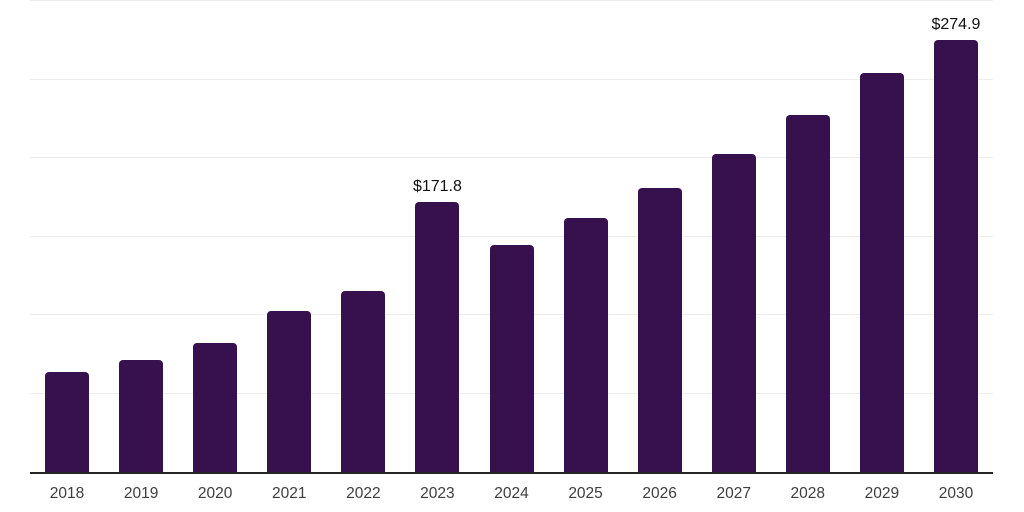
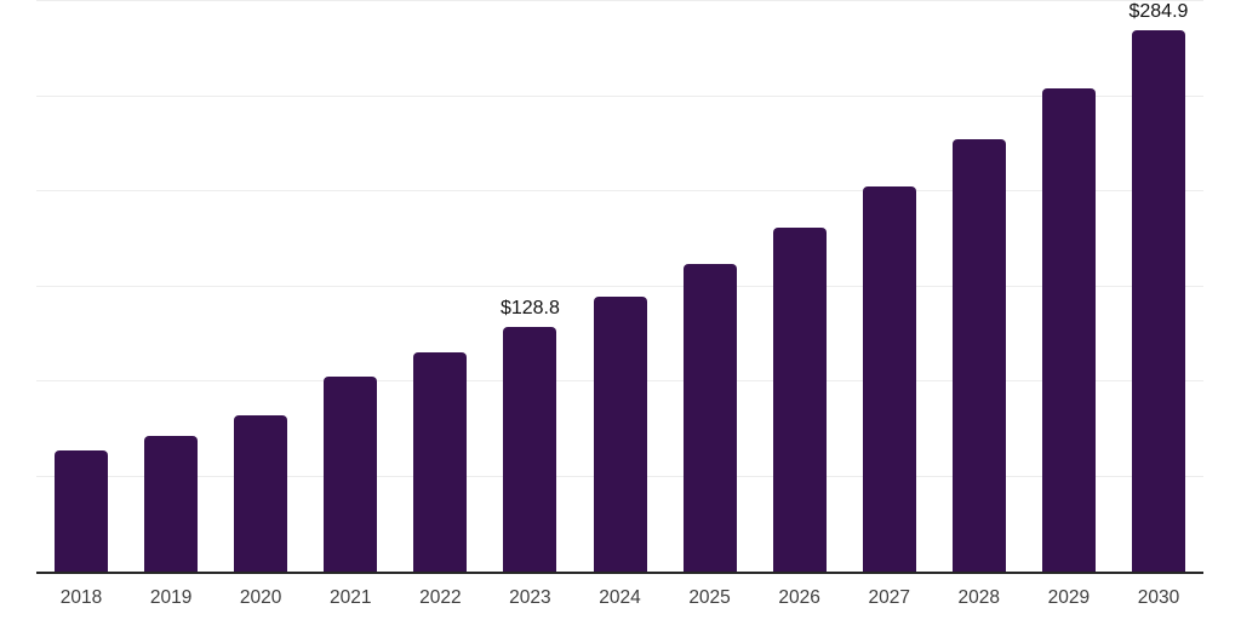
2023: $171.8 -> $128.8
2030: $274.9 -> $284.9
